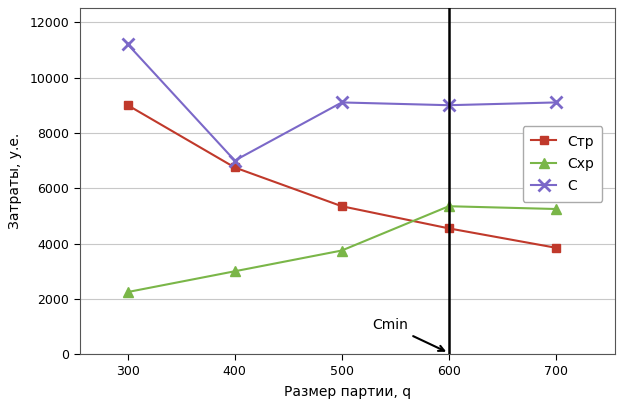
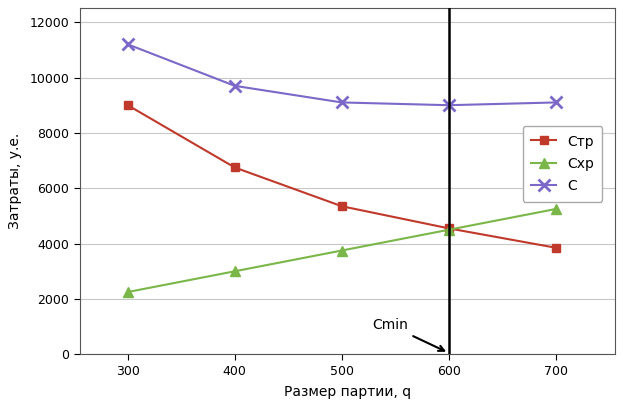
С/400: 7000 -> 9700
Схр/600: 5350 -> 4500
